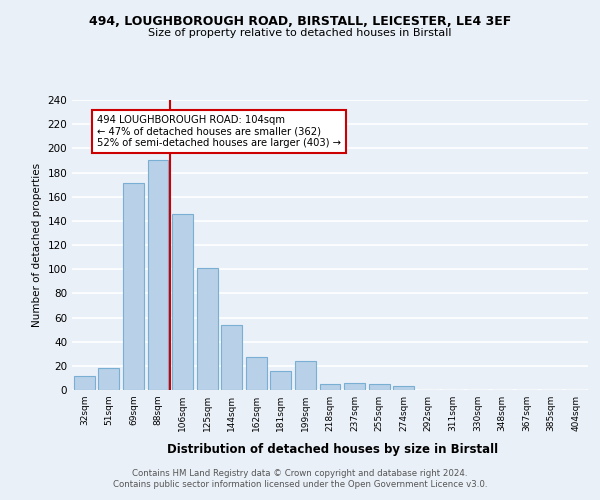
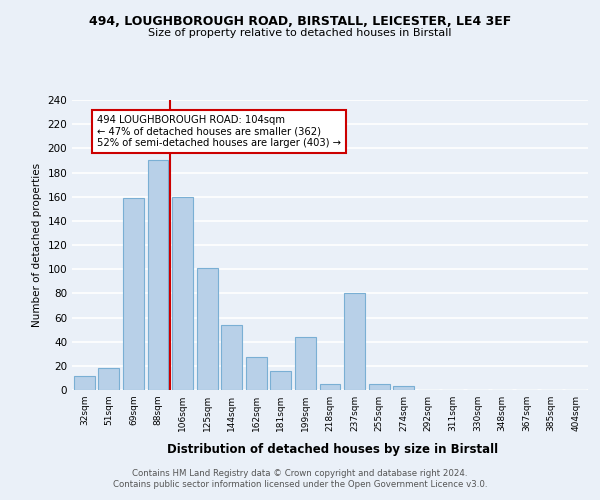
69sqm: 171 -> 159
106sqm: 146 -> 160
199sqm: 24 -> 44
237sqm: 6 -> 80
